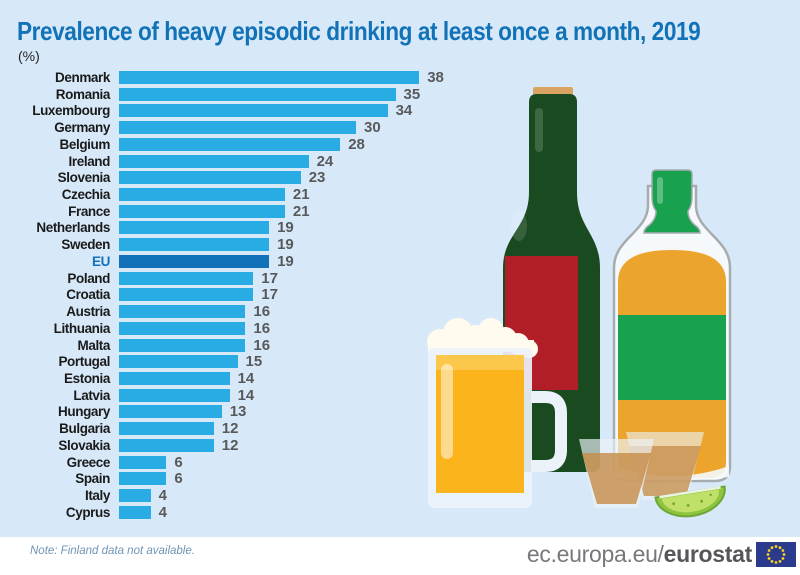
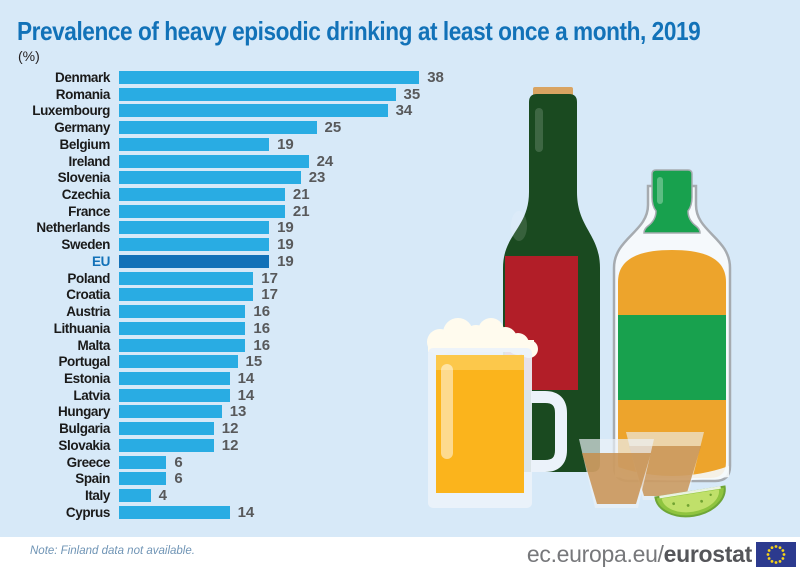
Germany: 30 -> 25
Belgium: 28 -> 19
Cyprus: 4 -> 14
